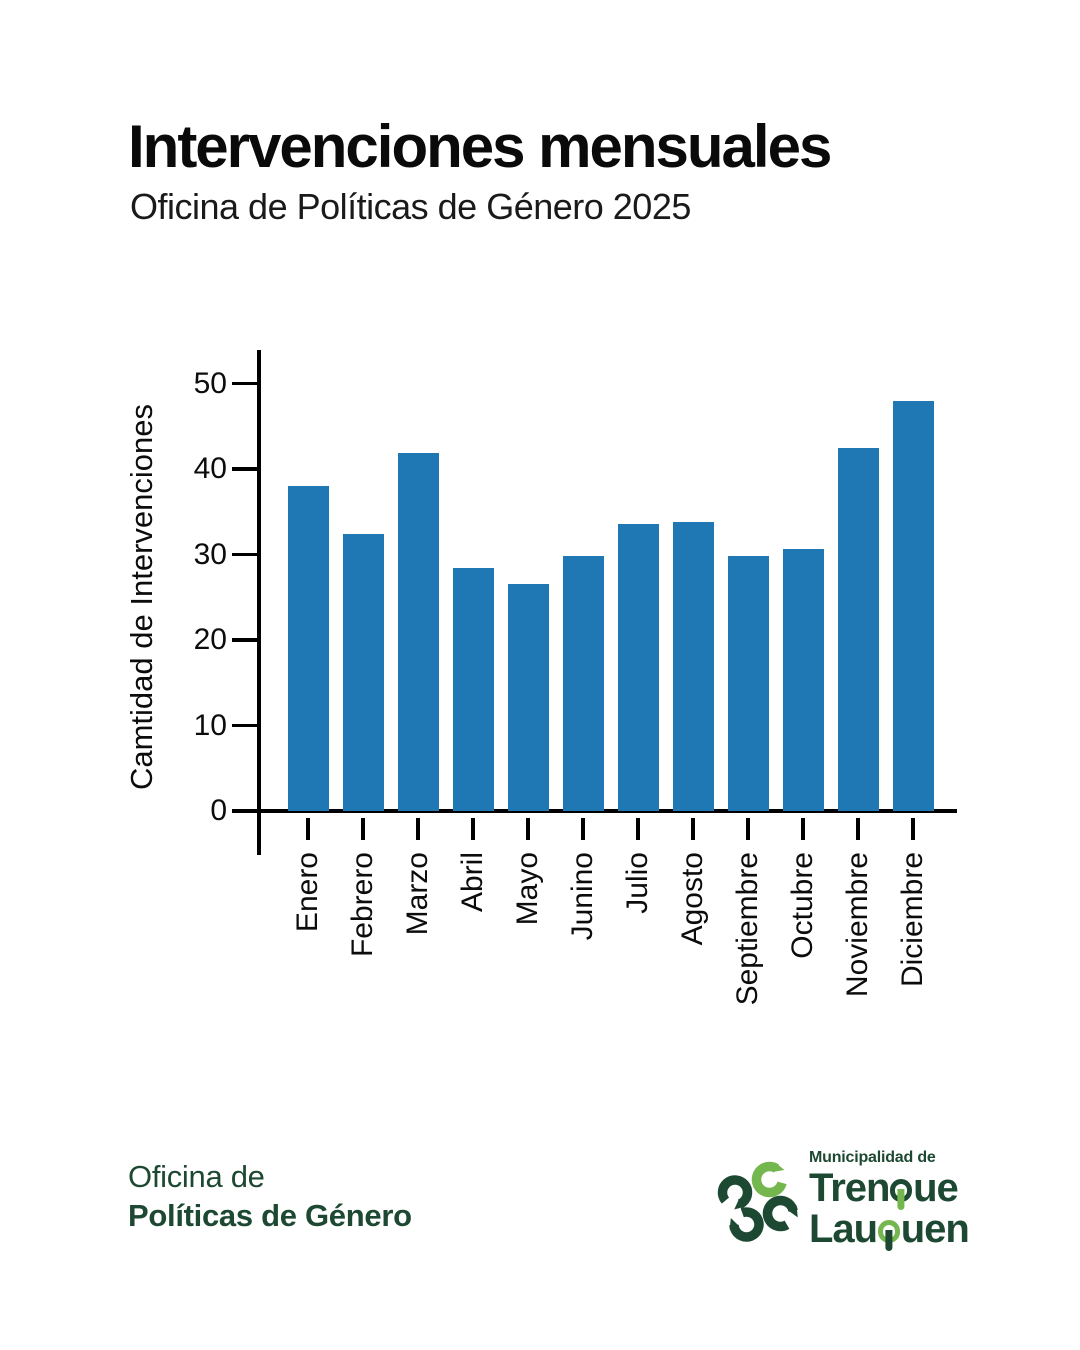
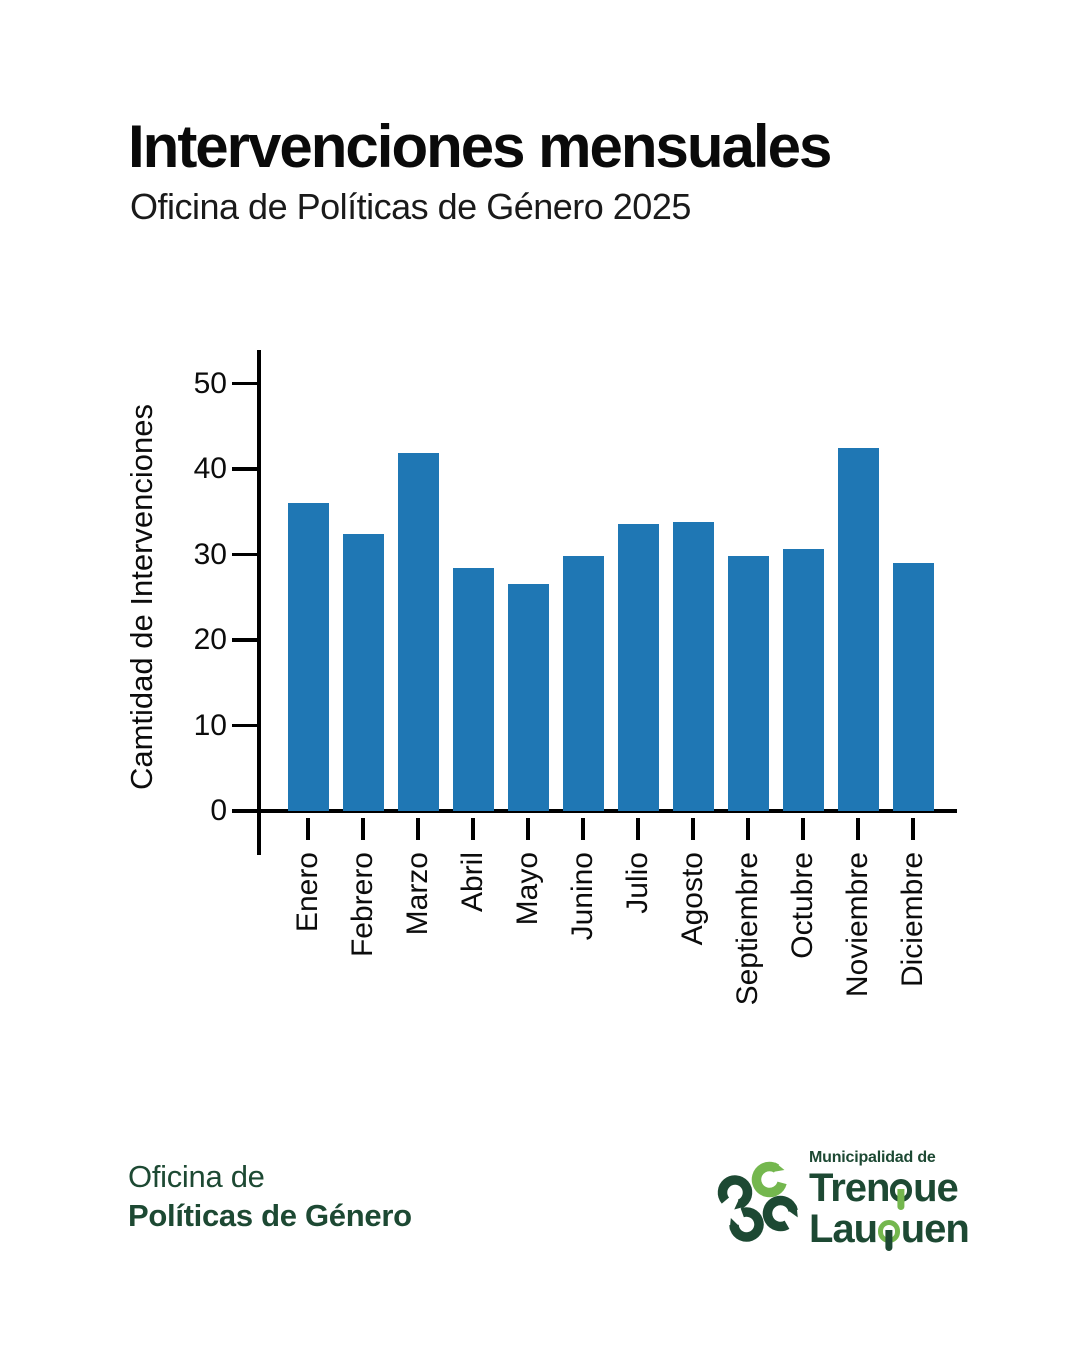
Enero: 38 -> 36
Diciembre: 48 -> 29
